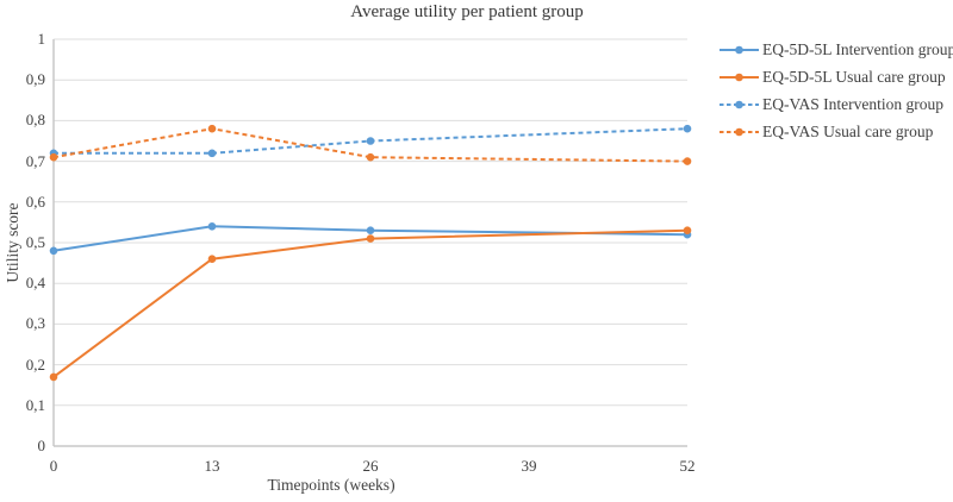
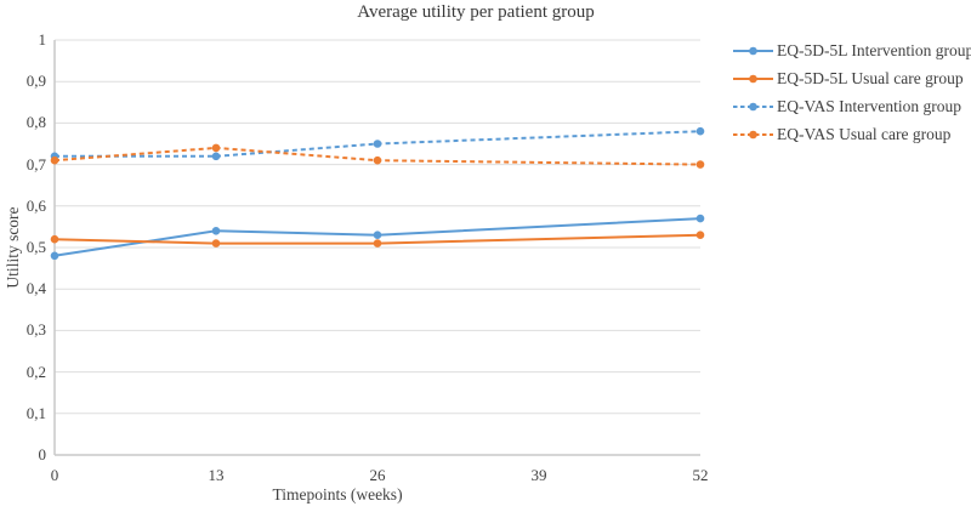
EQ-5D-5L Usual care group/0: 0,17 -> 0,52
EQ-5D-5L Usual care group/13: 0,46 -> 0,51
EQ-VAS Usual care group/13: 0,78 -> 0,74
EQ-5D-5L Intervention group/52: 0,52 -> 0,57
